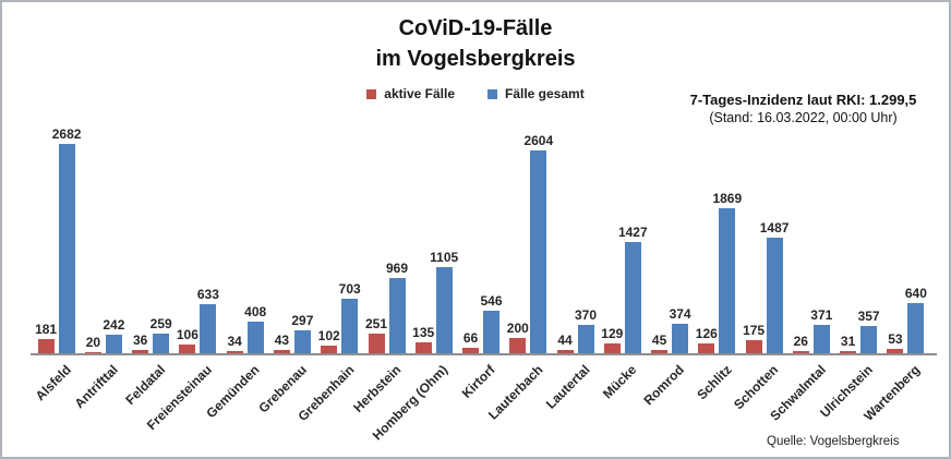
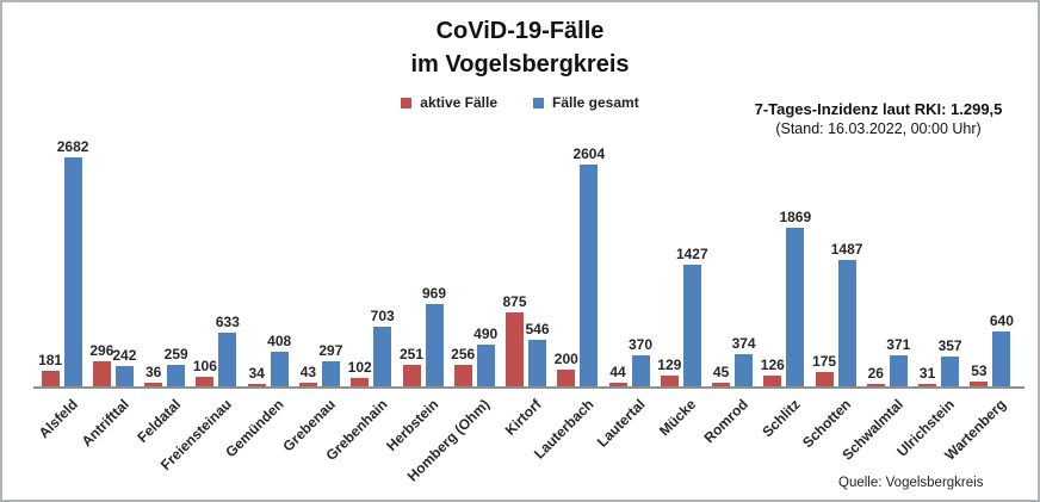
aktive Fälle/Antrifttal: 20 -> 296
aktive Fälle/Homberg (Ohm): 135 -> 256
Fälle gesamt/Homberg (Ohm): 1105 -> 490
aktive Fälle/Kirtorf: 66 -> 875
